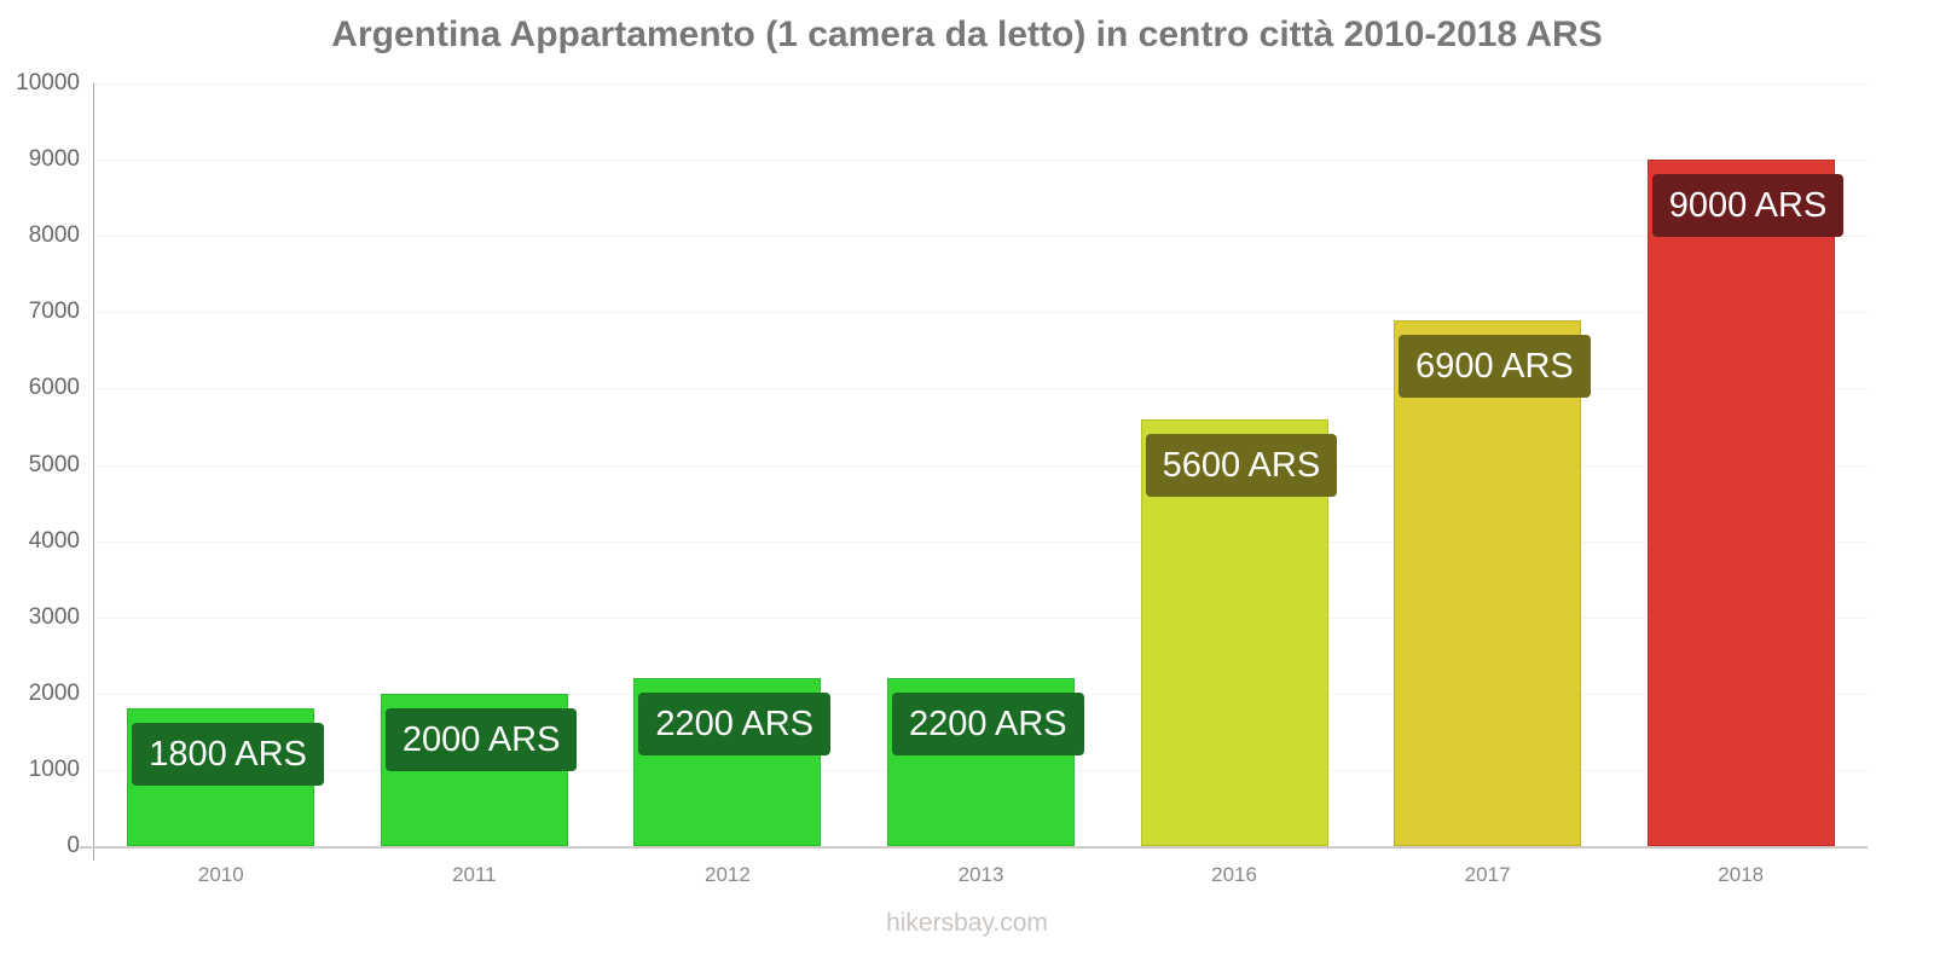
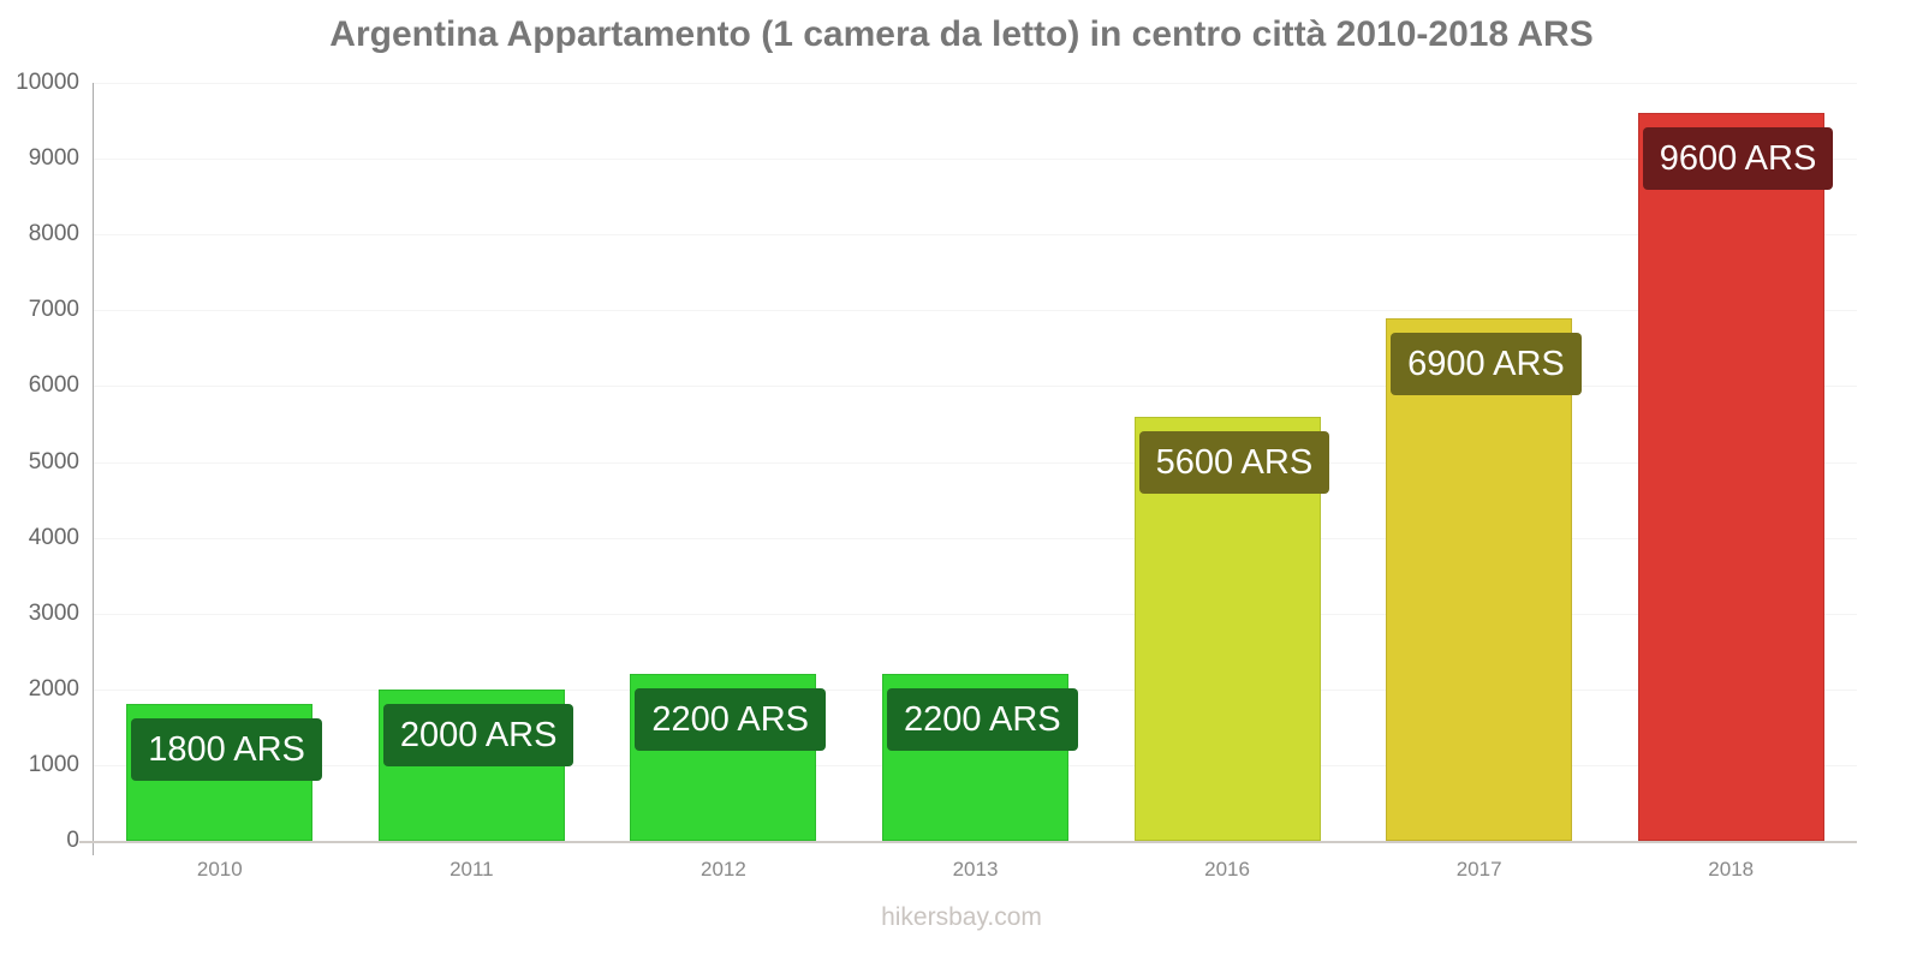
2018: 9000 -> 9600
